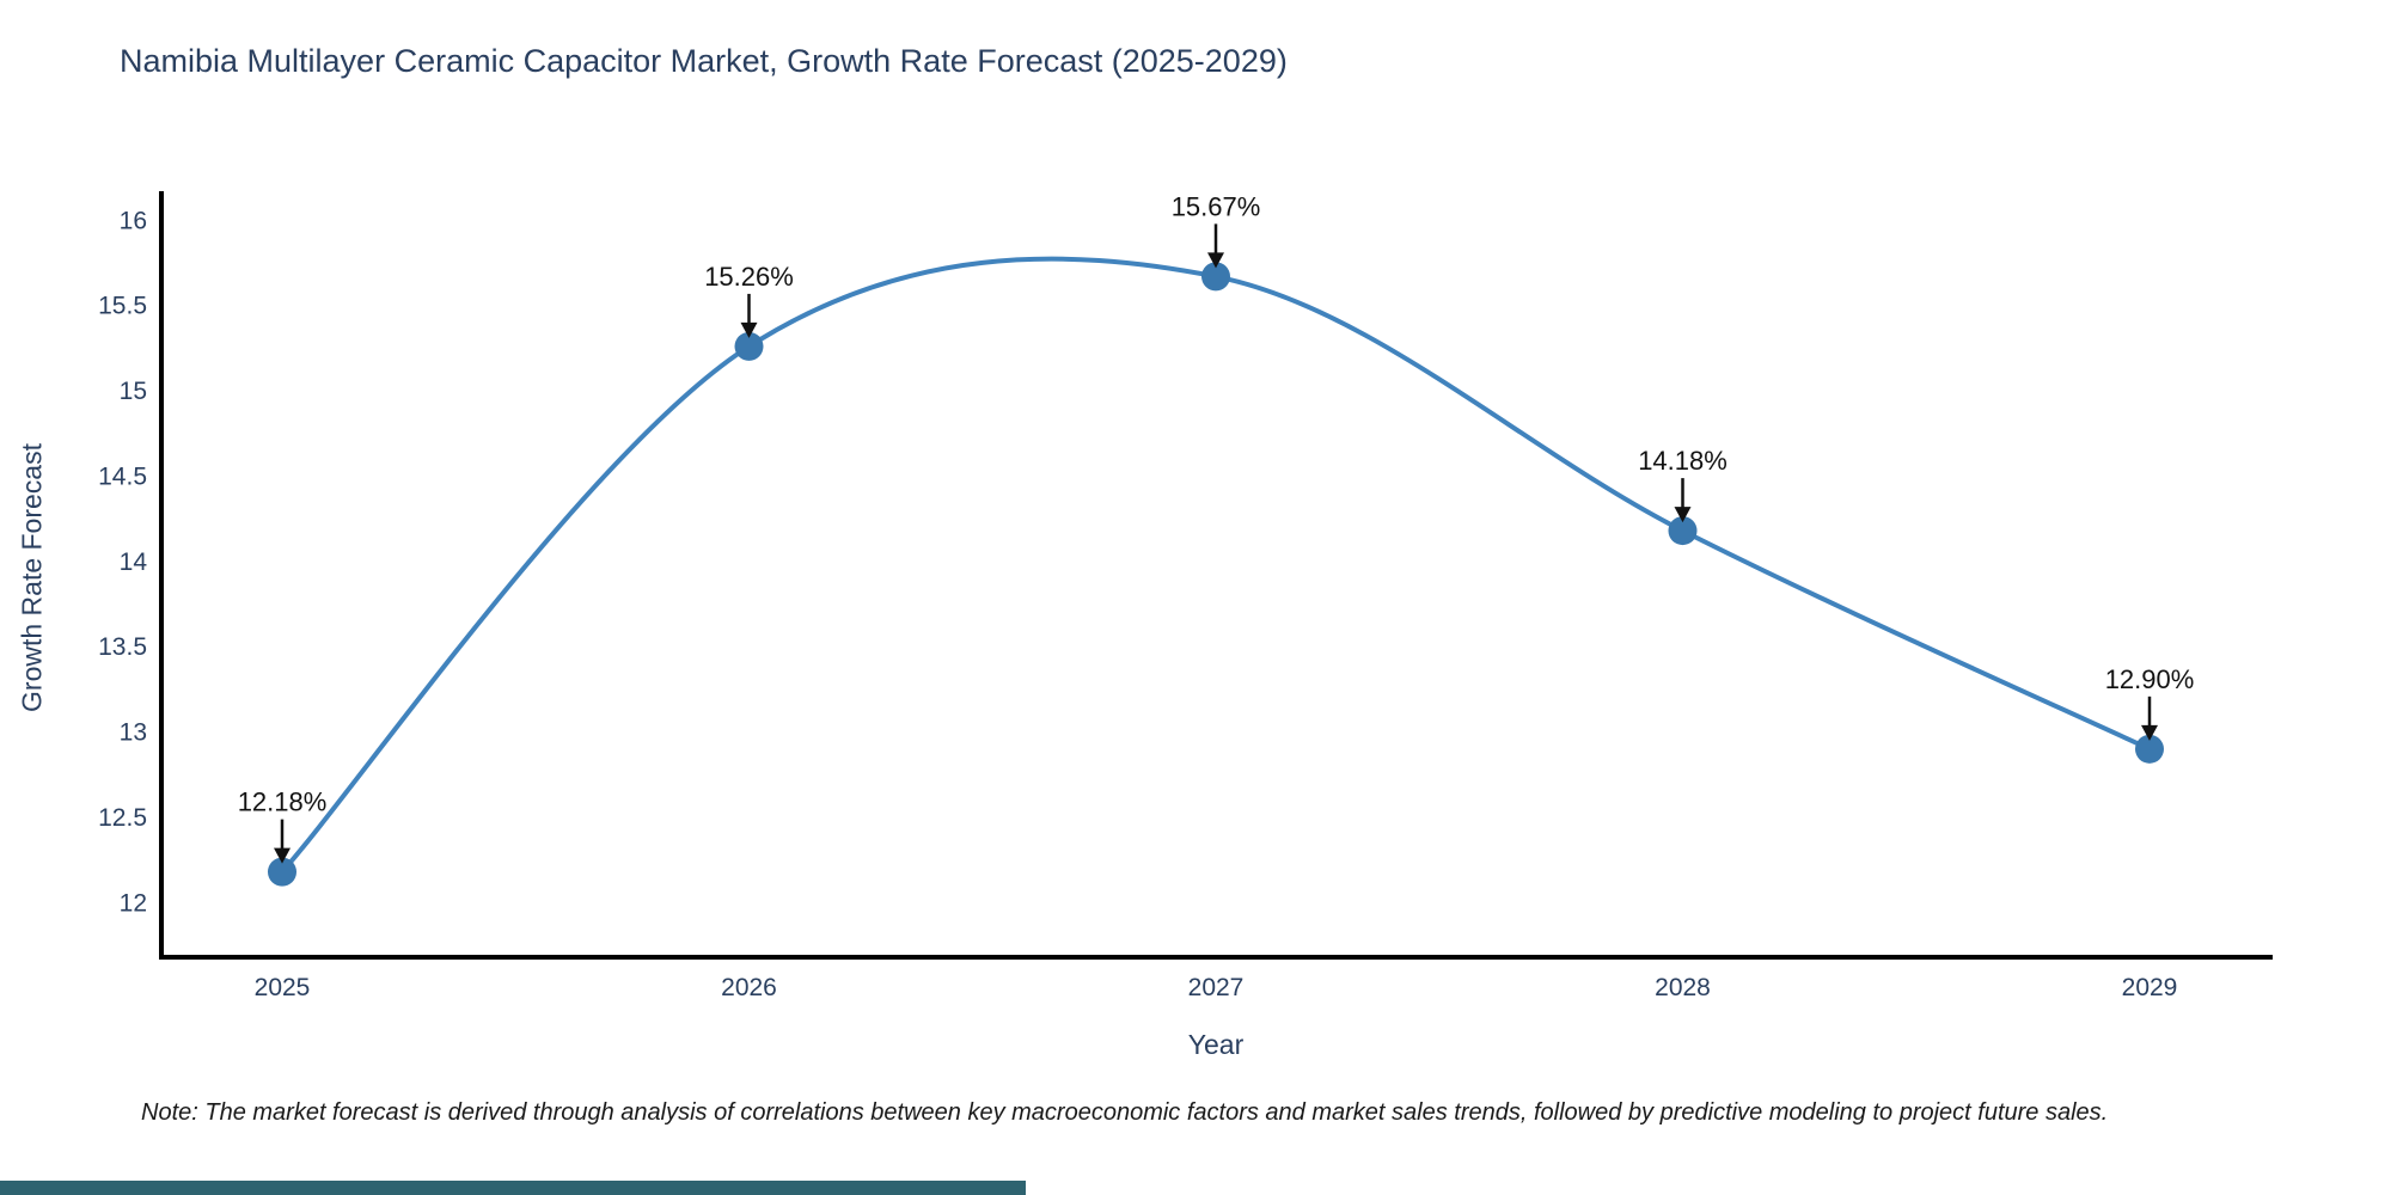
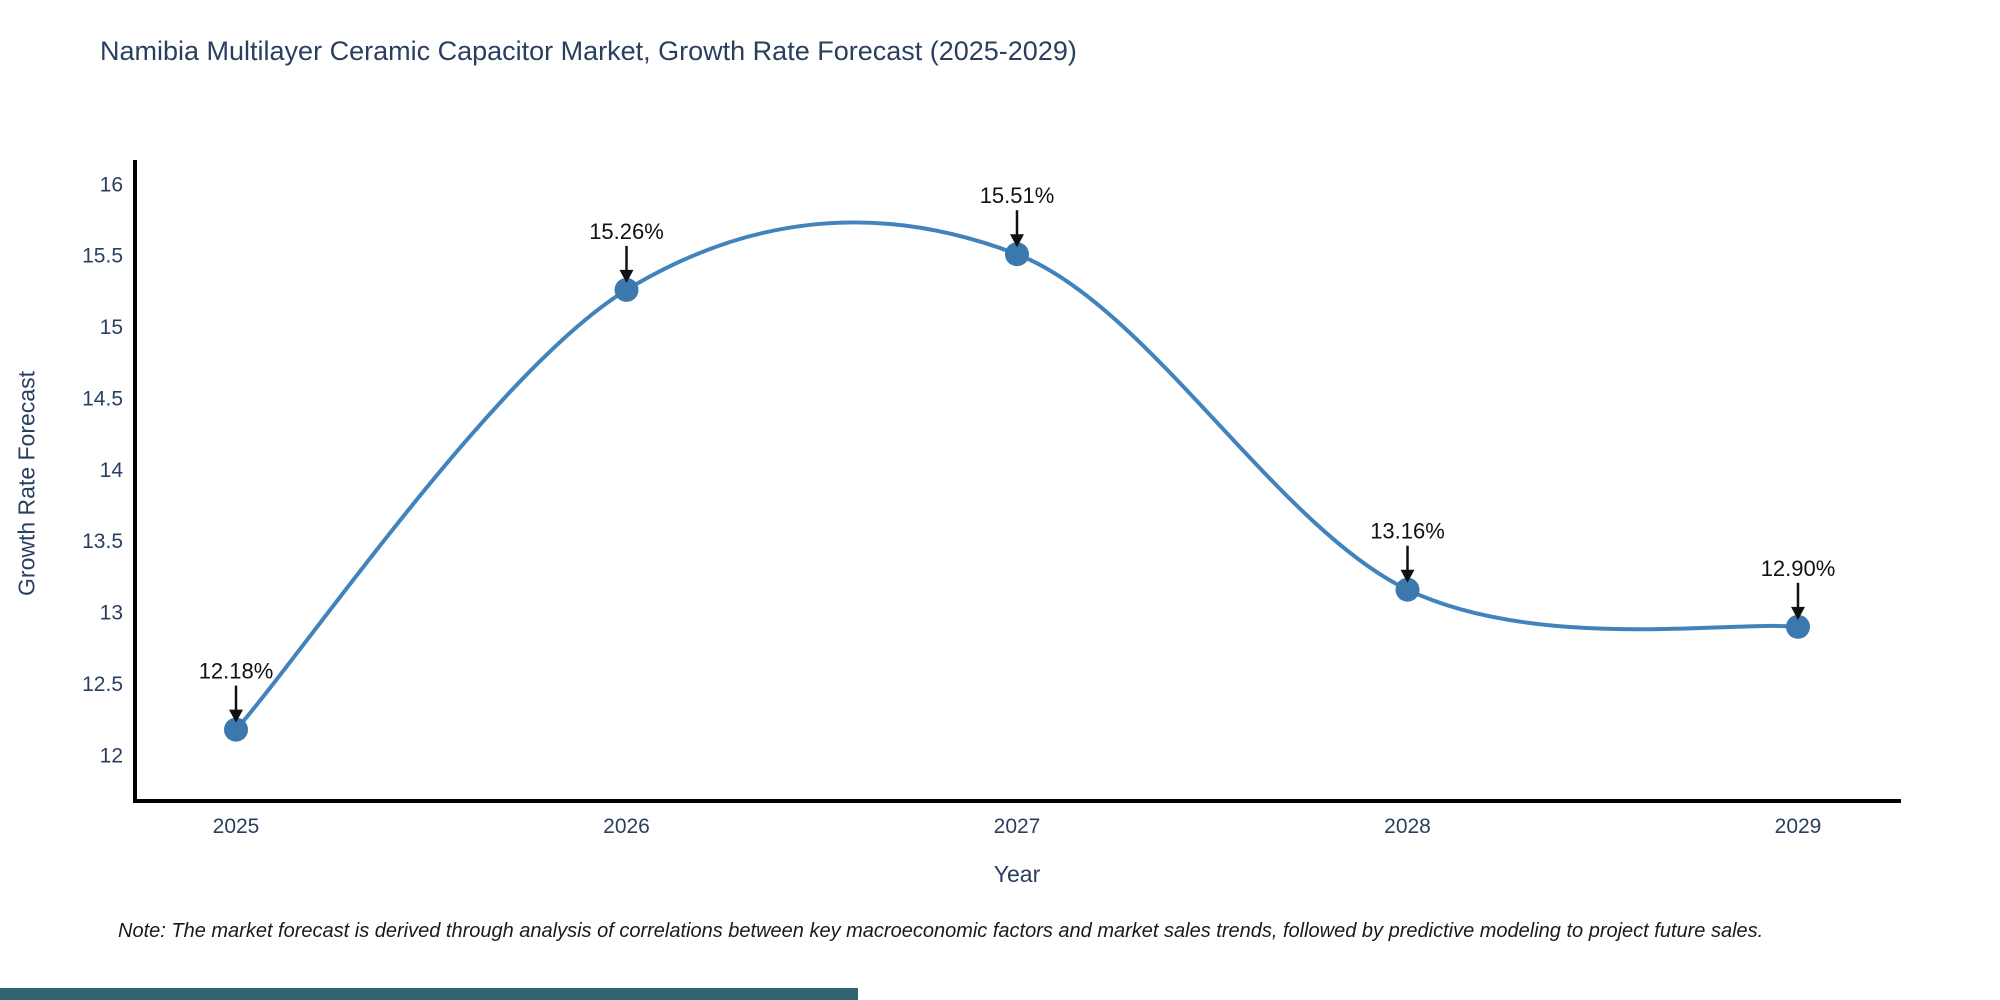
2027: 15.67% -> 15.51%
2028: 14.18% -> 13.16%
